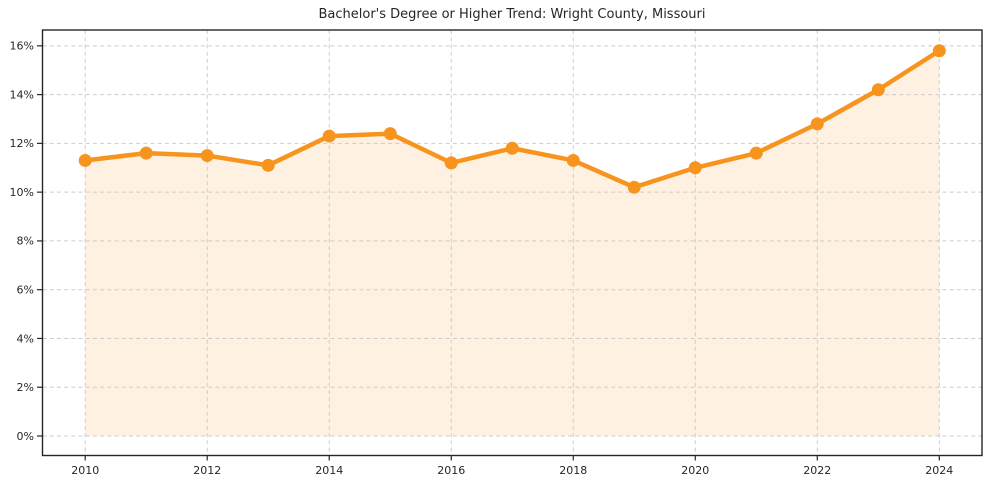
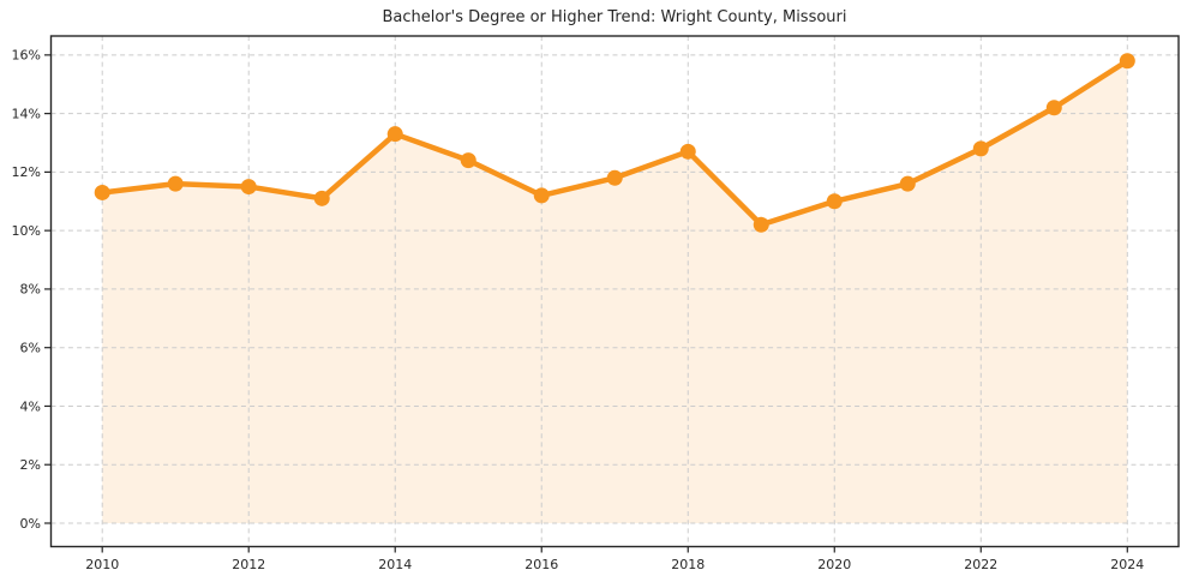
2014: 12.3% -> 13.3%
2018: 11.3% -> 12.7%
